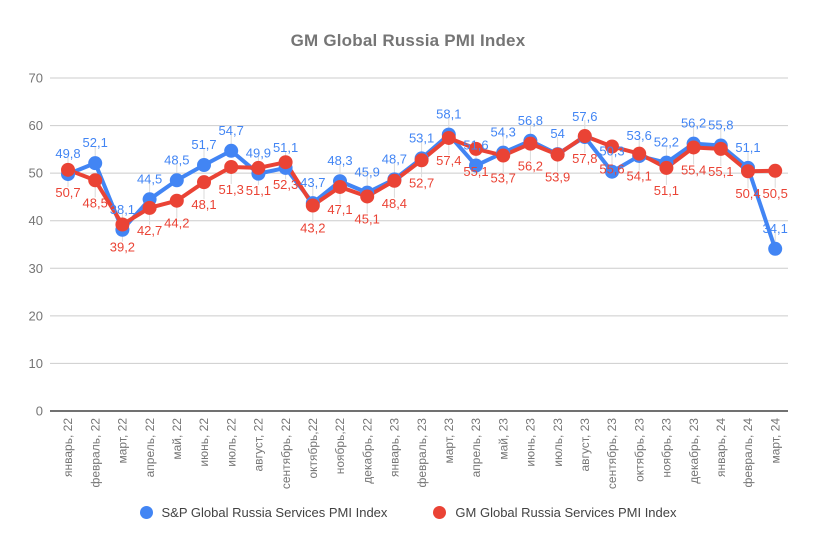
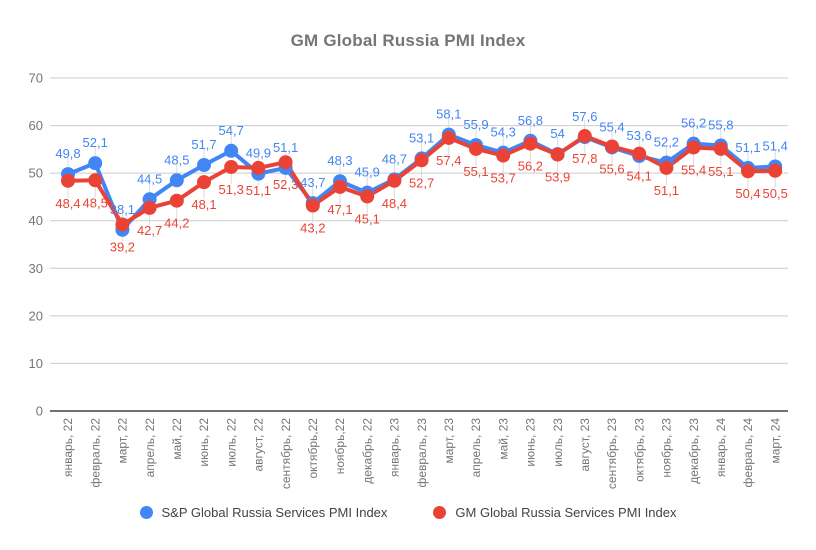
GM Global Russia Services PMI Index/январь, 22: 50,7 -> 48,4
S&P Global Russia Services PMI Index/апрель, 23: 51,6 -> 55,9
S&P Global Russia Services PMI Index/сентябрь, 23: 50,3 -> 55,4
S&P Global Russia Services PMI Index/март, 24: 34,1 -> 51,4
